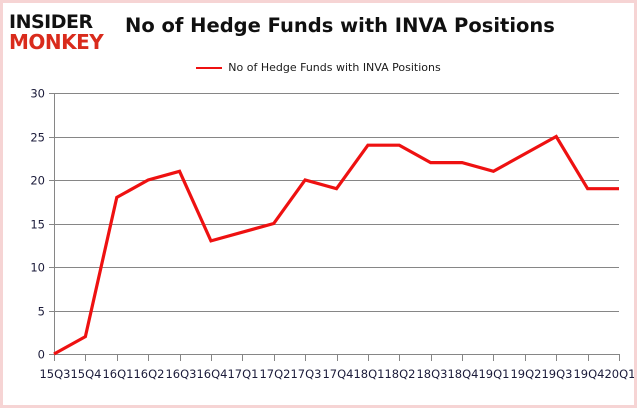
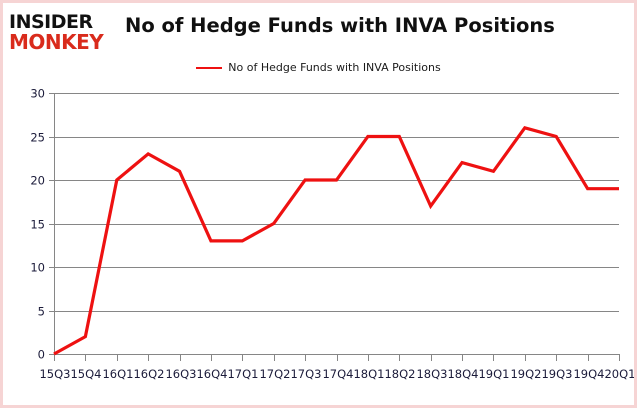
16Q1: 18 -> 20
16Q2: 20 -> 23
17Q1: 14 -> 13
17Q4: 19 -> 20
18Q1: 24 -> 25
18Q2: 24 -> 25
18Q3: 22 -> 17
19Q2: 23 -> 26
